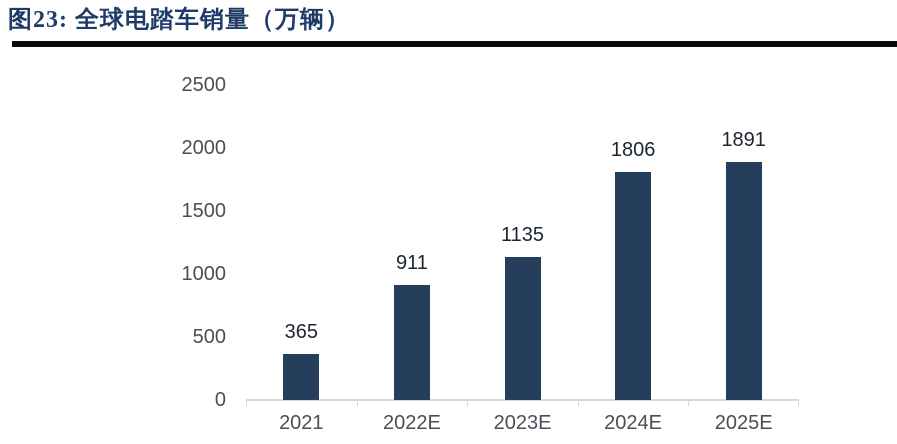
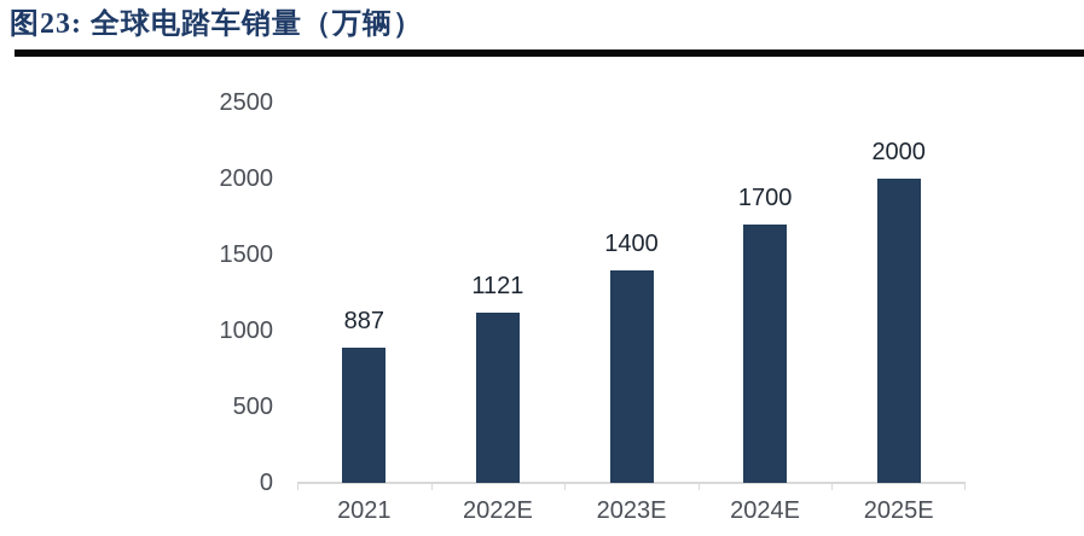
2021: 365 -> 887
2022E: 911 -> 1121
2023E: 1135 -> 1400
2024E: 1806 -> 1700
2025E: 1891 -> 2000
